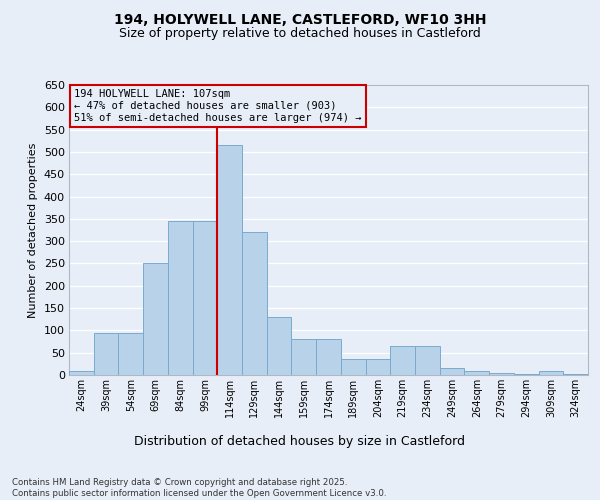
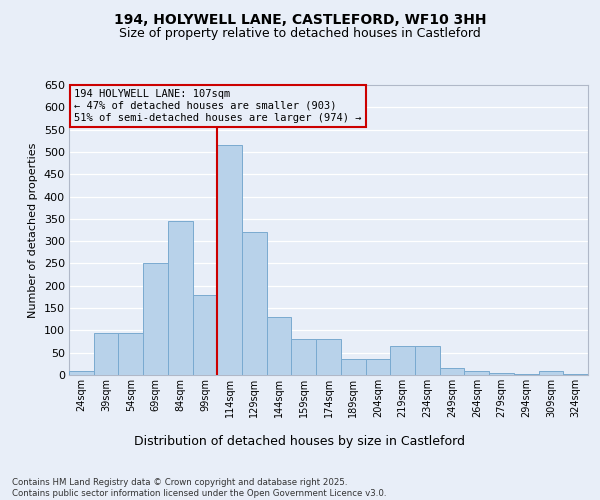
99sqm: 345 -> 180
